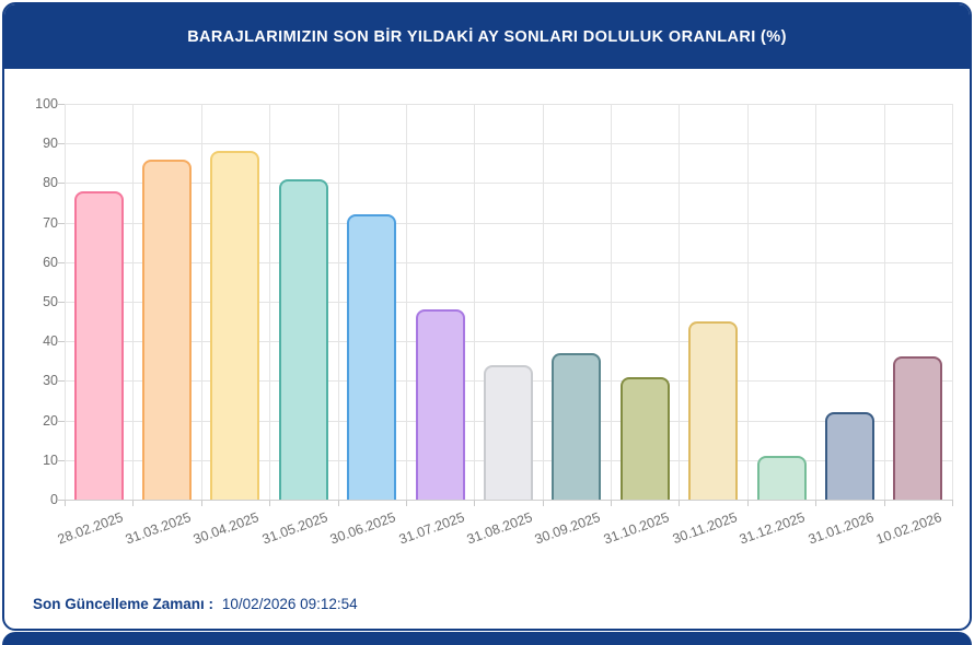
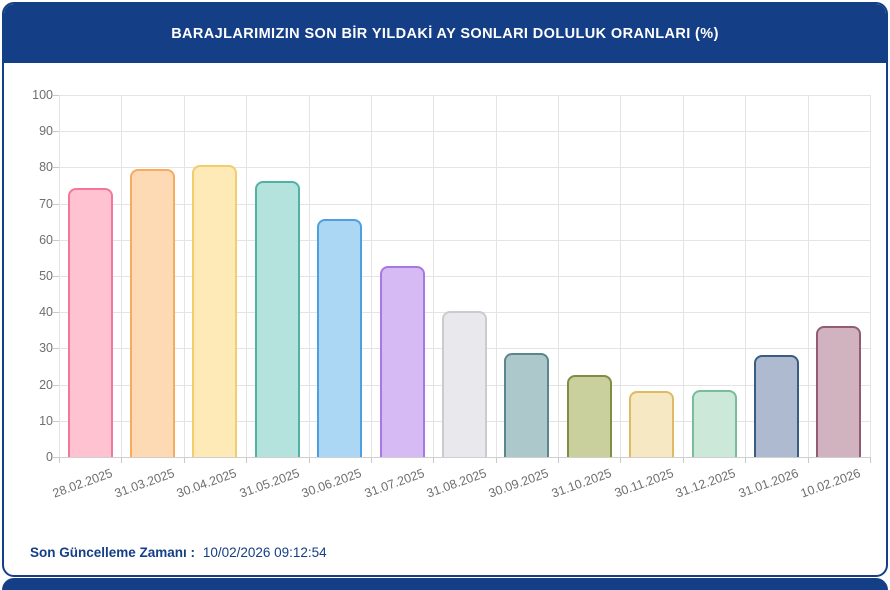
28.02.2025: 78 -> 74
31.03.2025: 86 -> 80
30.04.2025: 88 -> 81
31.05.2025: 81 -> 76
30.06.2025: 72 -> 66
31.07.2025: 48 -> 53
31.08.2025: 34 -> 40
30.09.2025: 37 -> 29
31.10.2025: 31 -> 23
30.11.2025: 45 -> 18
31.12.2025: 11 -> 18
31.01.2026: 22 -> 28
